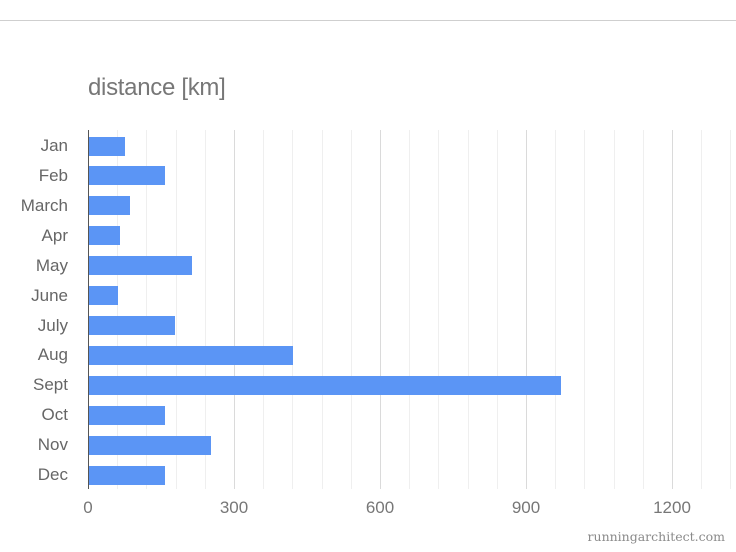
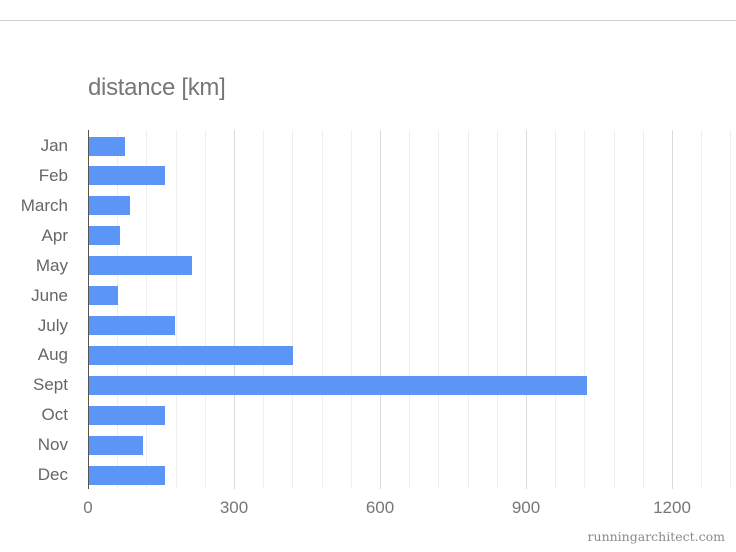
Sept: 970 -> 1020
Nov: 250 -> 110
